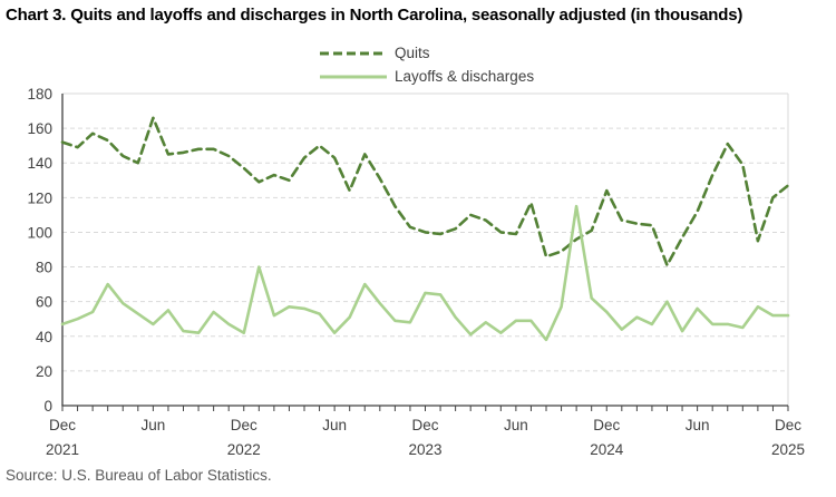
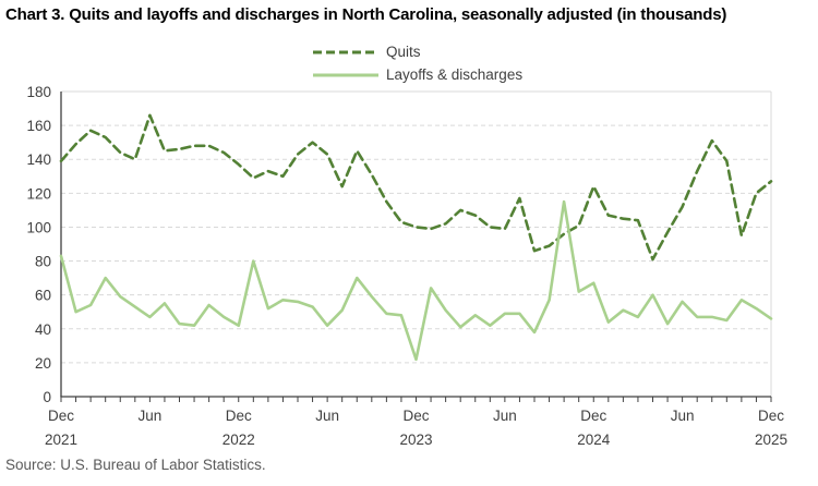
Quits/Dec 2021: 152 -> 139
Layoffs & discharges/Dec 2021: 47 -> 83
Layoffs & discharges/Dec 2023: 65 -> 22
Layoffs & discharges/Dec 2024: 54 -> 67
Layoffs & discharges/Dec 2025: 52 -> 46
